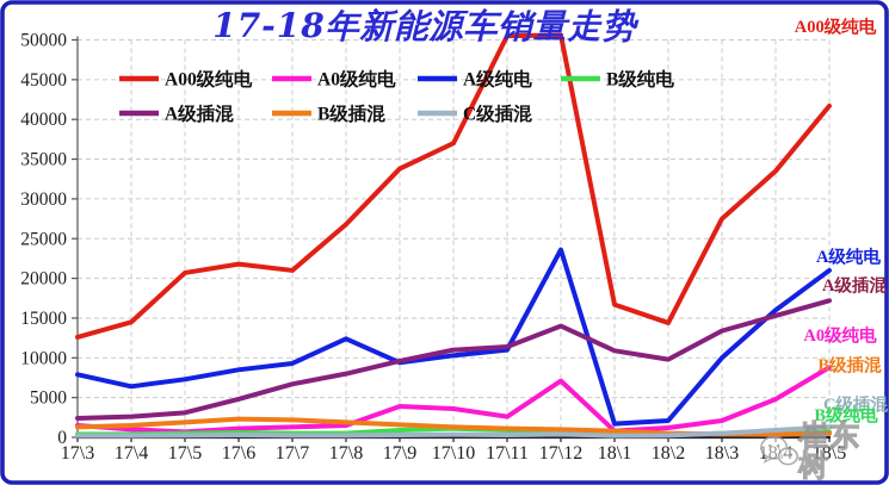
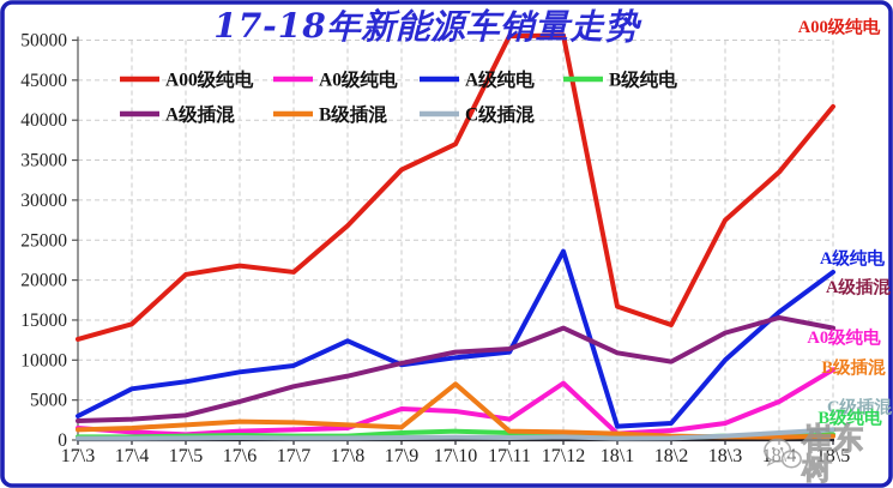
A级纯电/17\3: 8000 -> 3000
B级插混/17\10: 1000 -> 7000
A级插混/18\5: 17000 -> 14000
